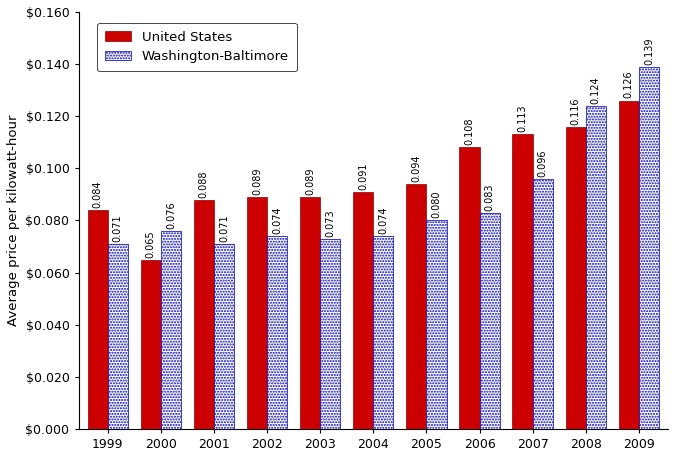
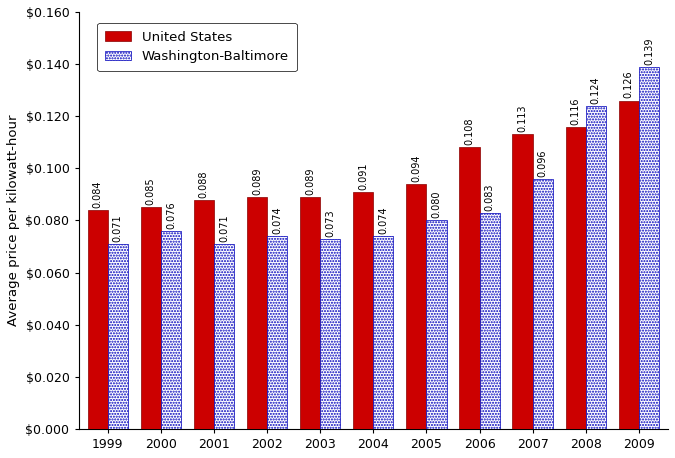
United States/2000: 0.065 -> 0.085
